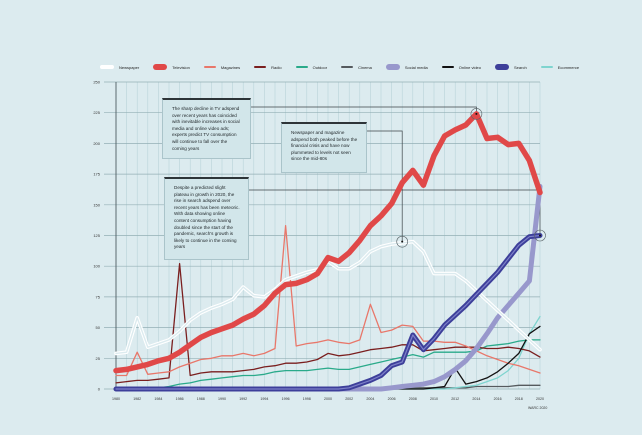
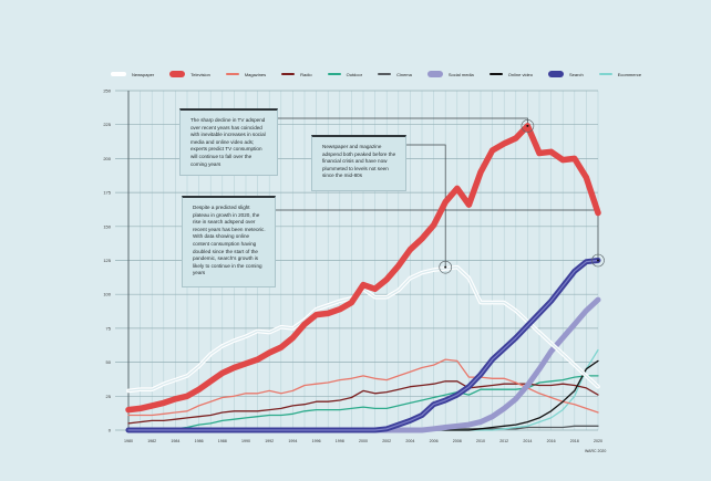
Newspaper/1982: 58 -> 30
Magazines/1982: 30 -> 11
Radio/1986: 102 -> 10
Newspaper/1992: 83 -> 72
Magazines/1996: 133 -> 34
Magazines/2004: 69 -> 43
Search/2008: 44 -> 26
Online video/2012: 17 -> 3
Social media/2020: 165 -> 96
